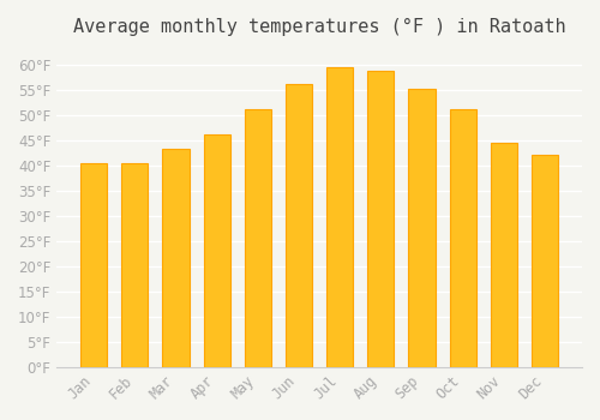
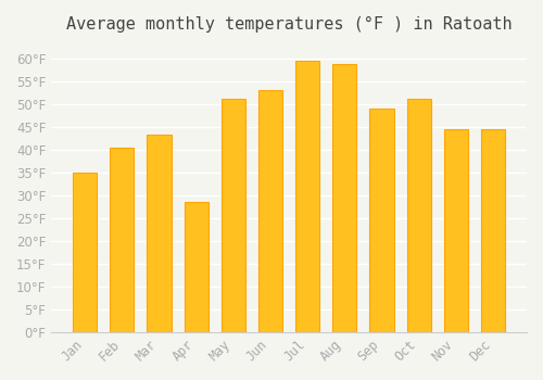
Jan: 40.5°F -> 35.0°F
Apr: 46.2°F -> 28.5°F
Jun: 56.0°F -> 53.0°F
Sep: 55.2°F -> 49.0°F
Dec: 42.0°F -> 44.5°F
